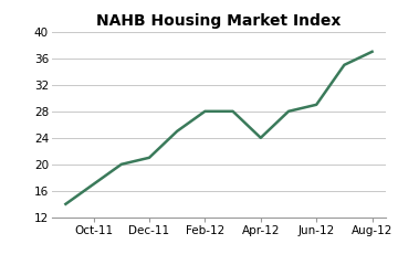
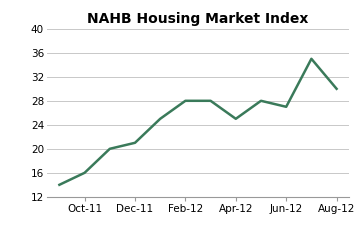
Oct-11: 17 -> 16
Apr-12: 24 -> 25
Jun-12: 29 -> 27
Aug-12: 37 -> 30
